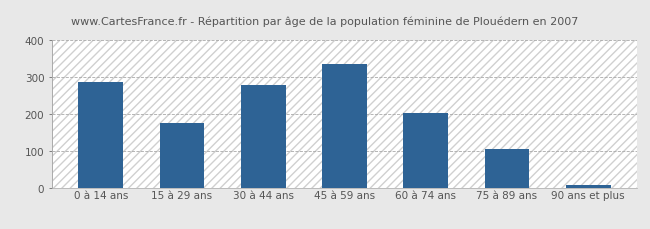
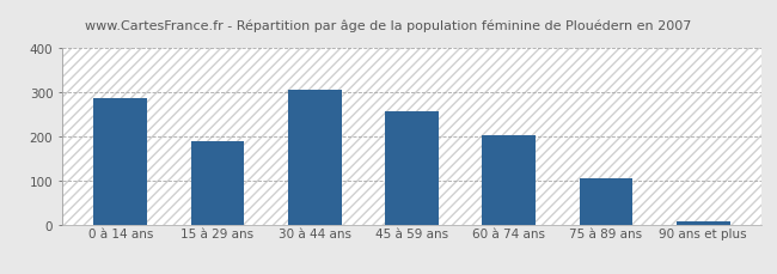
15 à 29 ans: 175 -> 190
30 à 44 ans: 280 -> 305
45 à 59 ans: 335 -> 257
